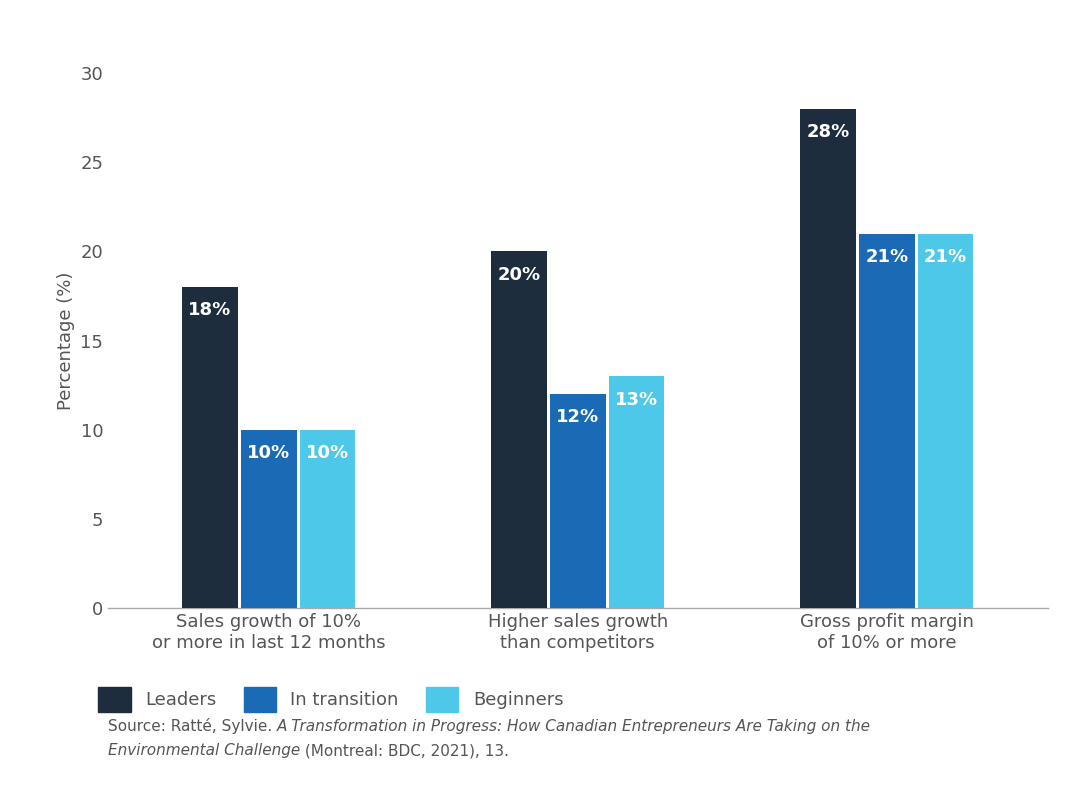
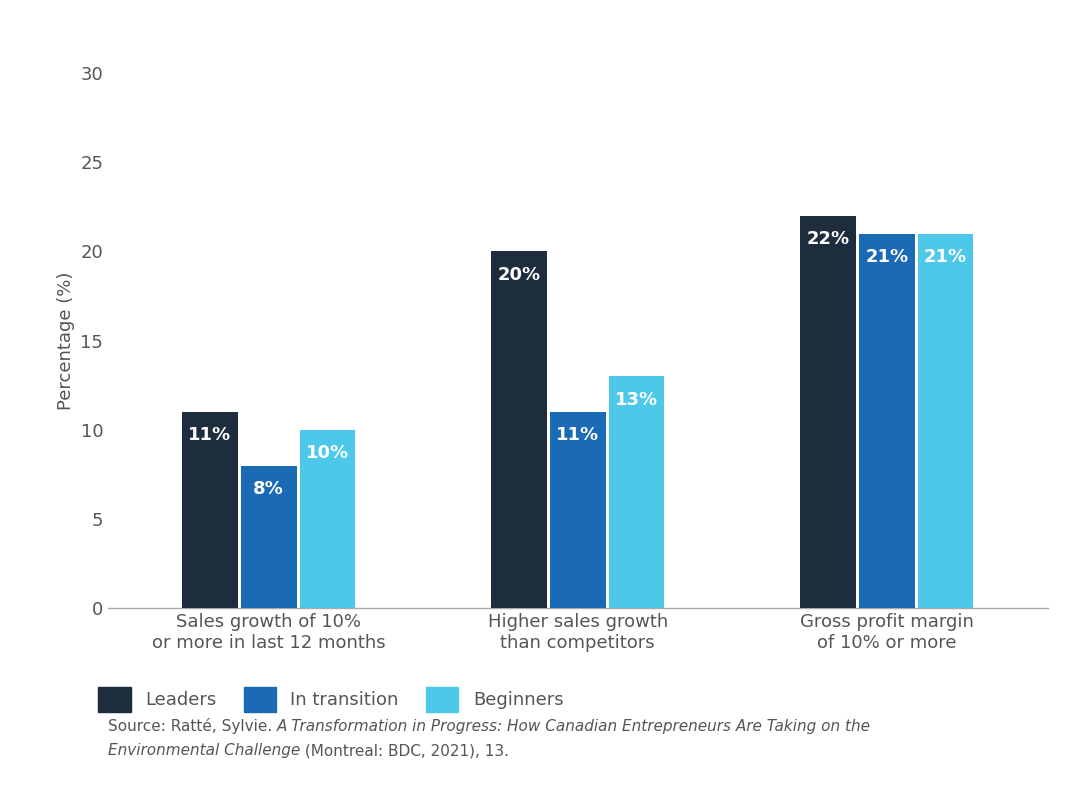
Leaders/Sales growth of 10% or more in last 12 months: 18% -> 11%
In transition/Sales growth of 10% or more in last 12 months: 10% -> 8%
In transition/Higher sales growth than competitors: 12% -> 11%
Leaders/Gross profit margin of 10% or more: 28% -> 22%
